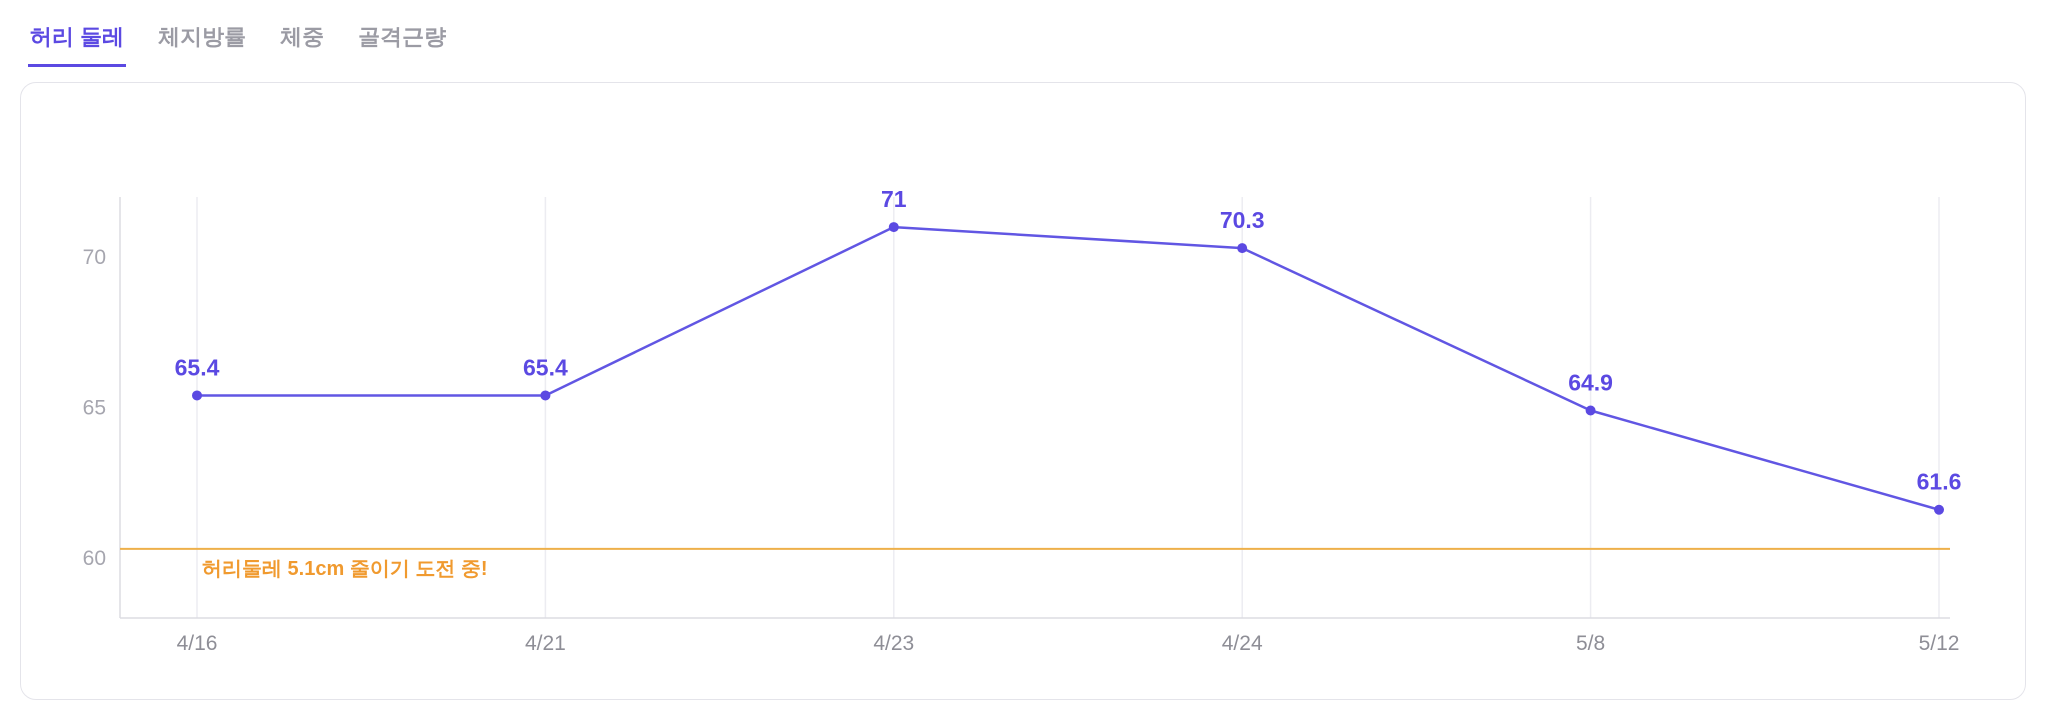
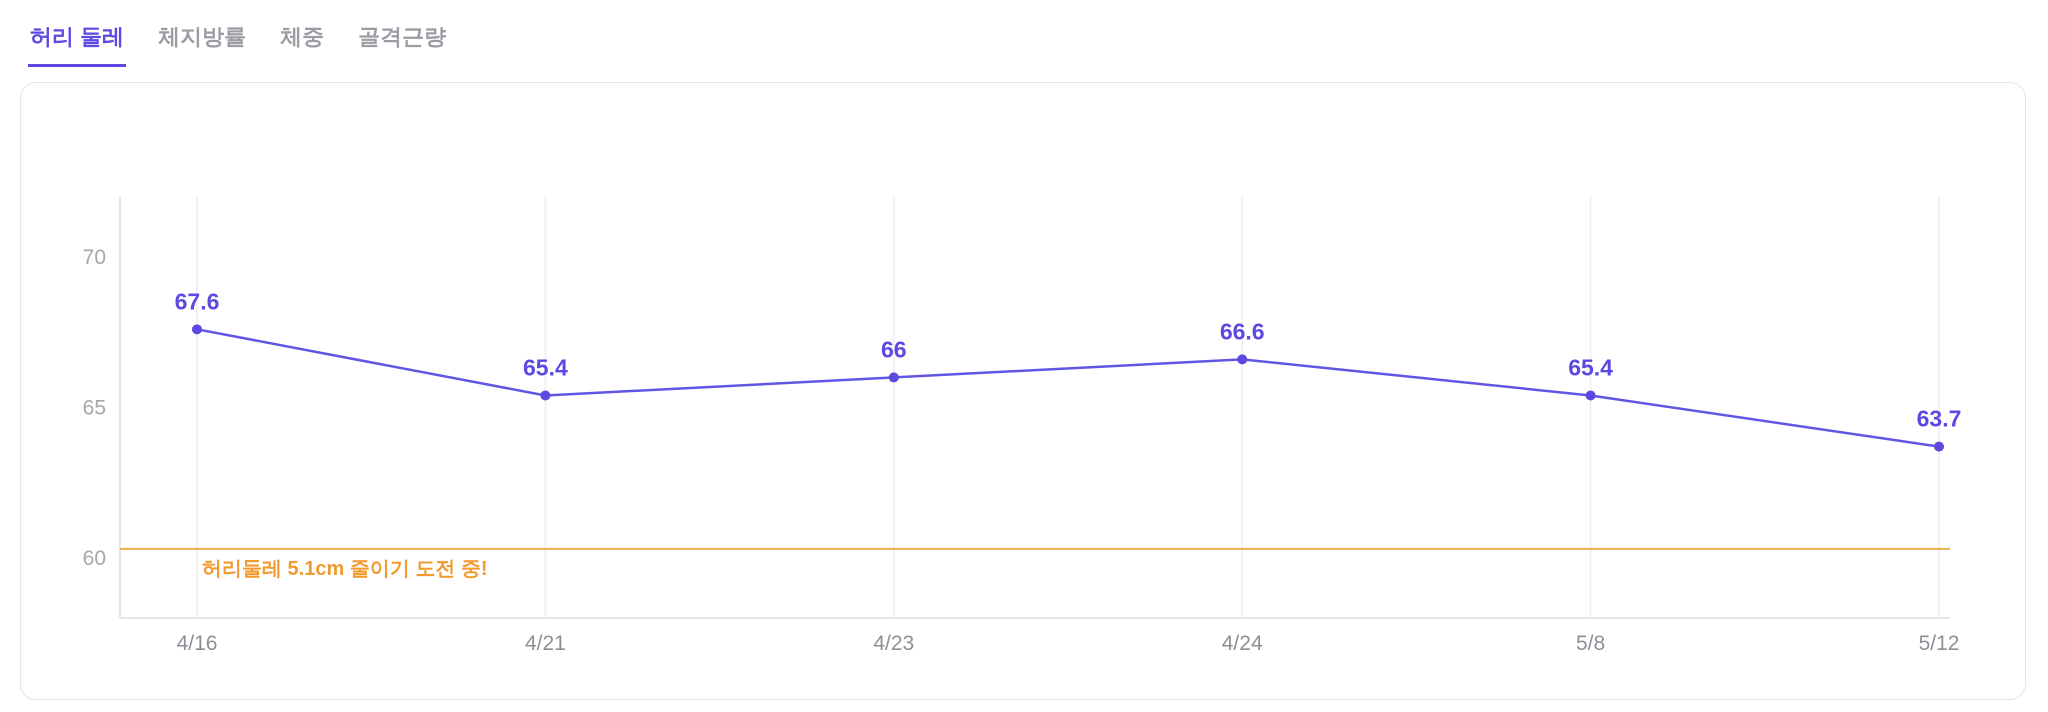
4/16: 65.4 -> 67.6
4/23: 71 -> 66
4/24: 70.3 -> 66.6
5/8: 64.9 -> 65.4
5/12: 61.6 -> 63.7
